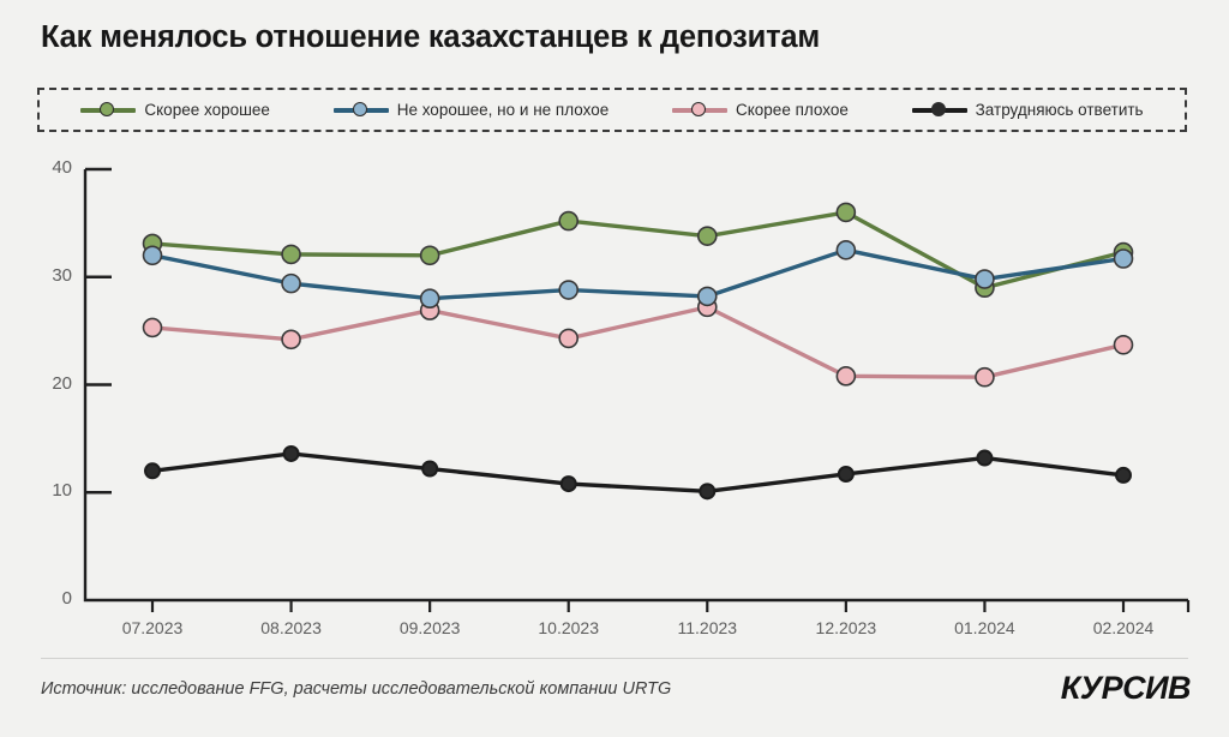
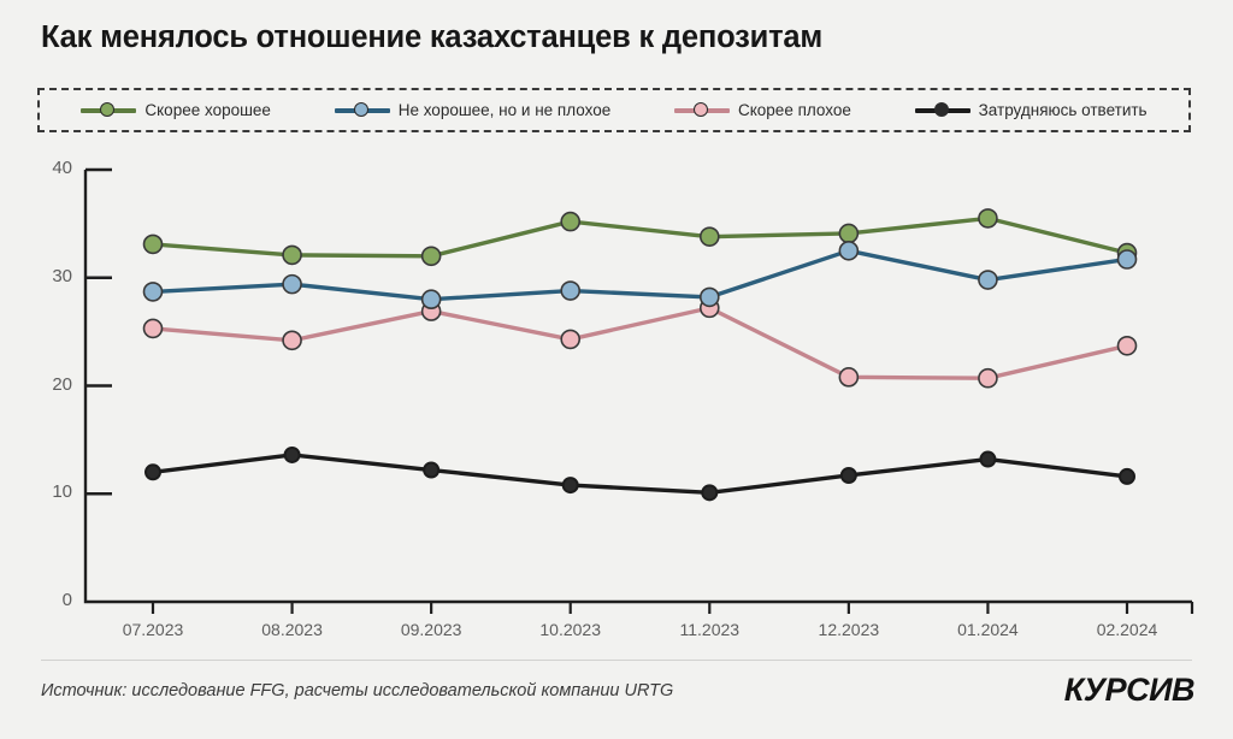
Не хорошее, но и не плохое/07.2023: 32 -> 29
Скорее хорошее/12.2023: 36 -> 34
Скорее хорошее/01.2024: 29 -> 36
